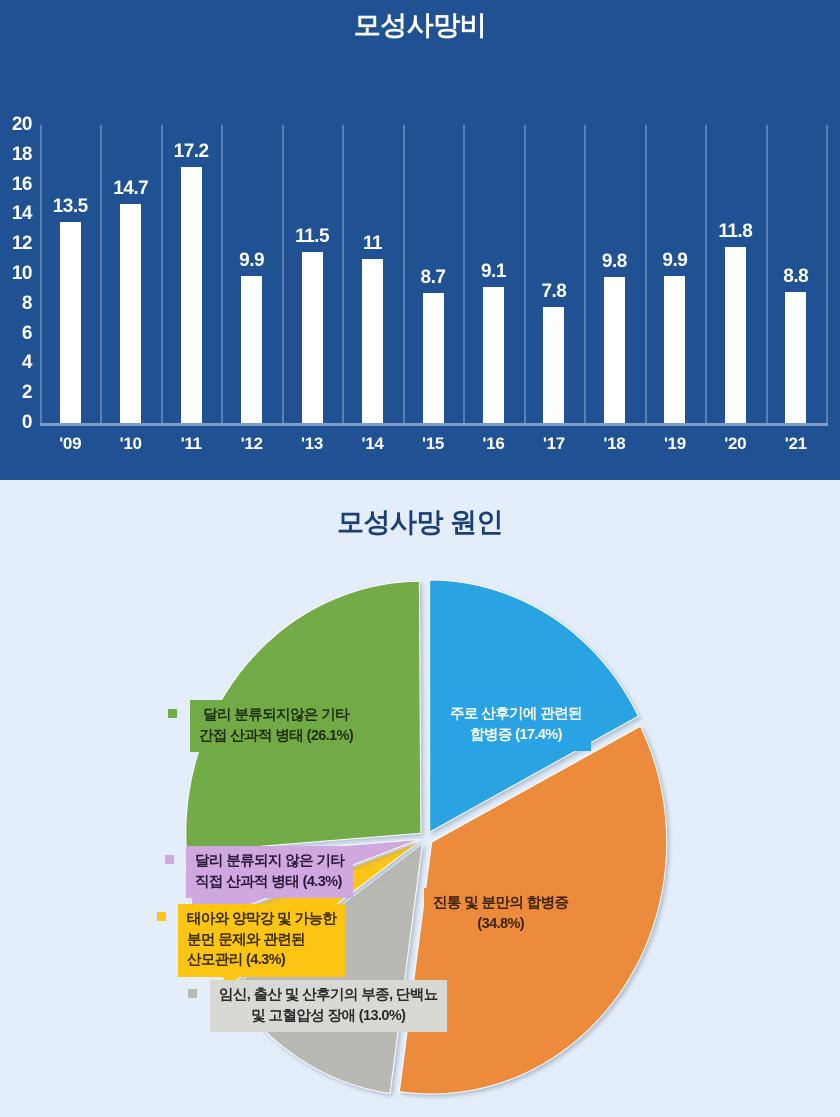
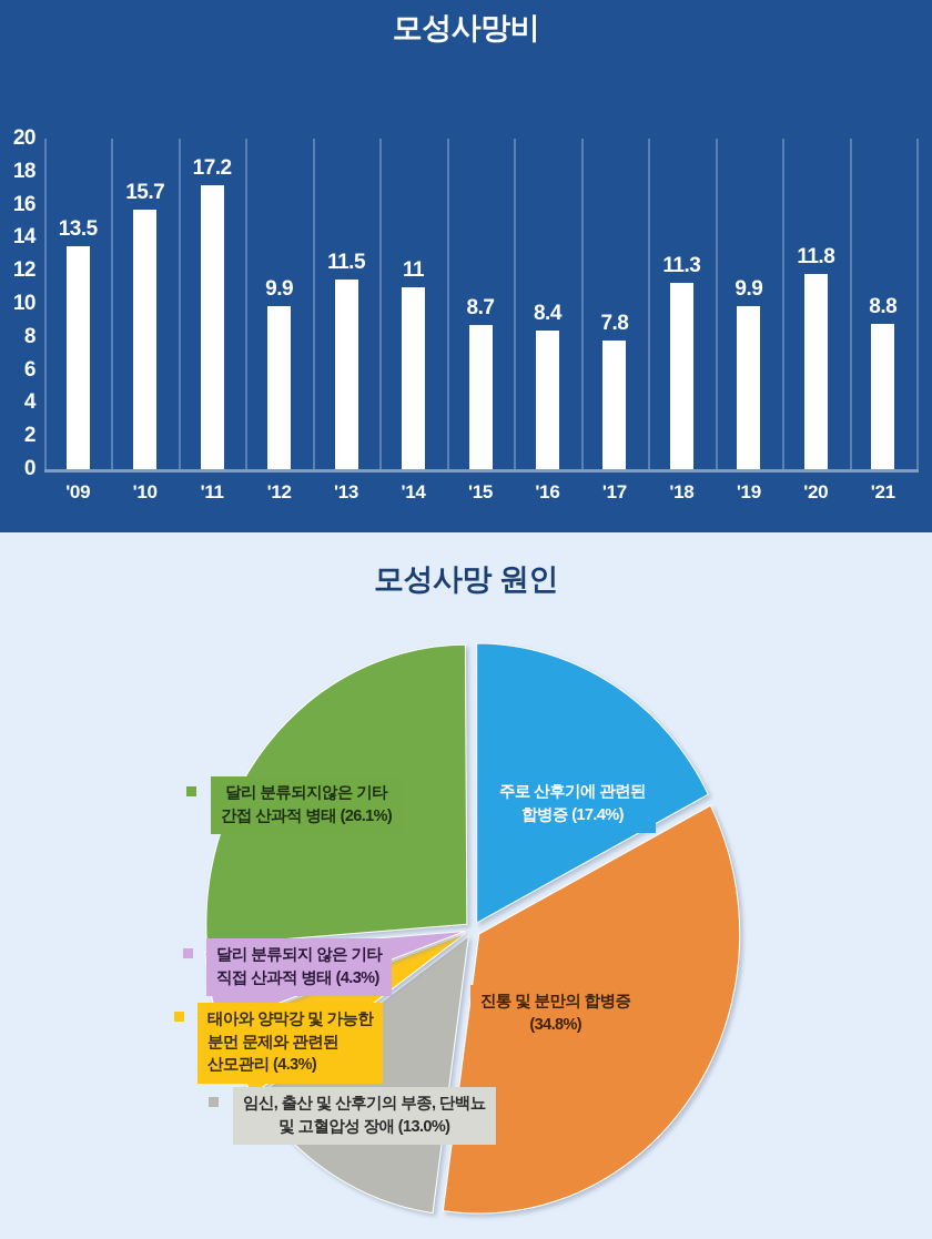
모성사망비/'10: 14.7 -> 15.7
모성사망비/'16: 9.1 -> 8.4
모성사망비/'18: 9.8 -> 11.3
